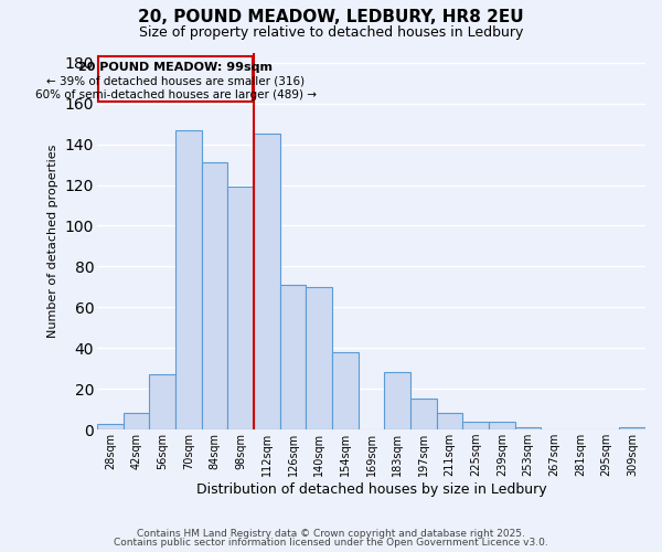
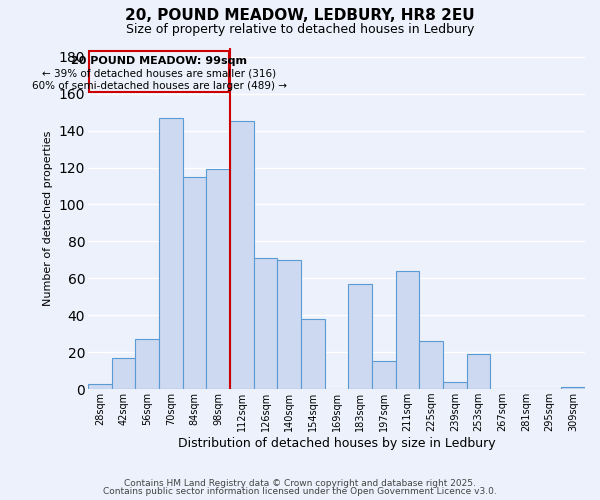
42sqm: 8 -> 17
84sqm: 131 -> 115
183sqm: 28 -> 57
211sqm: 8 -> 64
225sqm: 4 -> 26
253sqm: 1 -> 19
